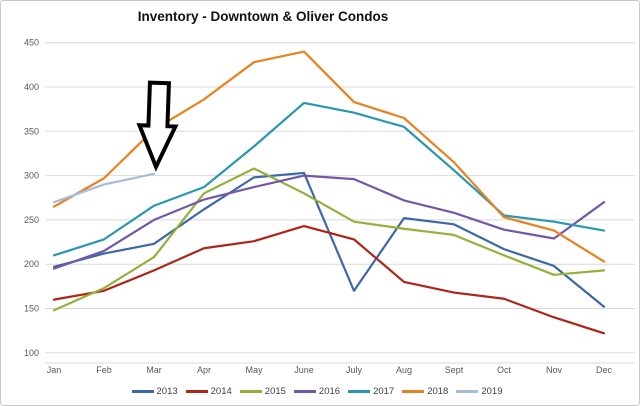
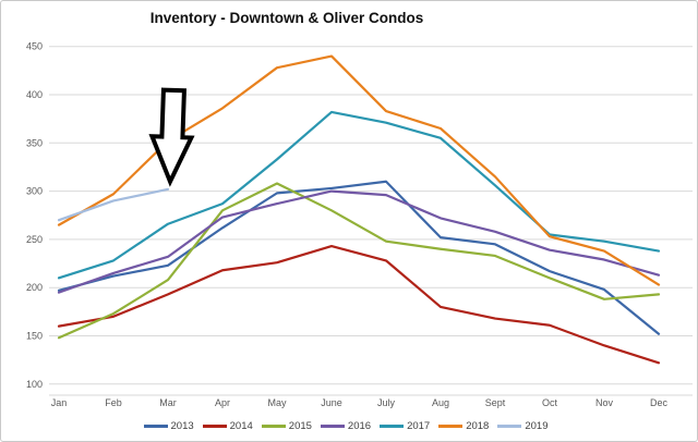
2016/Mar: 250 -> 230
2013/July: 170 -> 310
2016/Dec: 270 -> 210
